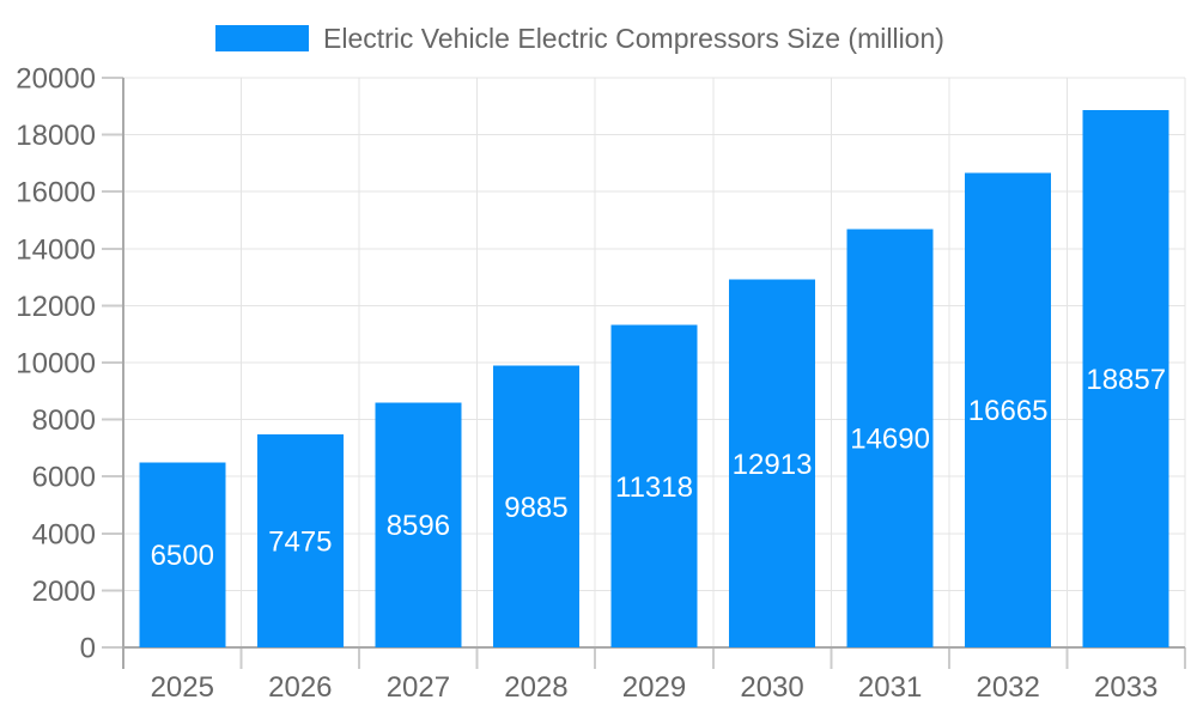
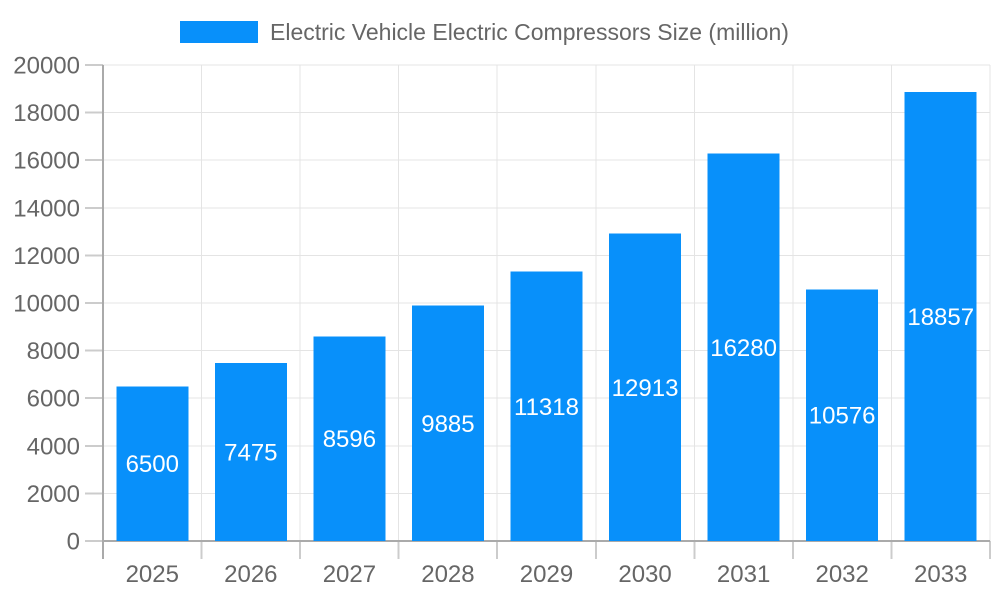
2031: 14690 -> 16280
2032: 16665 -> 10576
